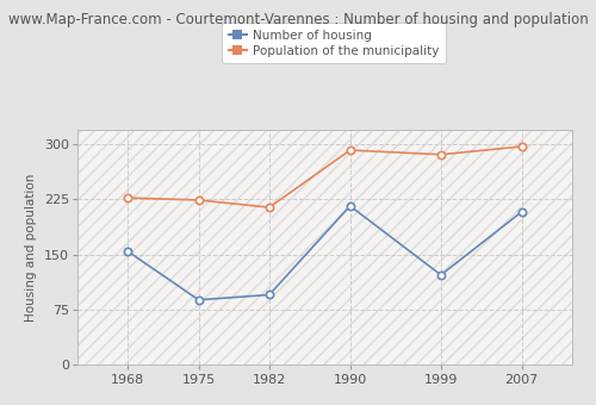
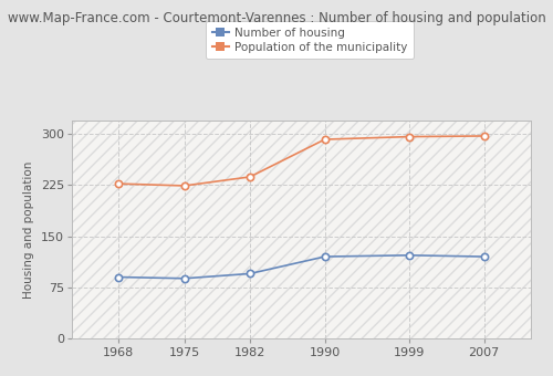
Number of housing/1968: 154 -> 90
Population of the municipality/1982: 214 -> 237
Number of housing/1990: 216 -> 120
Population of the municipality/1999: 286 -> 296
Number of housing/2007: 208 -> 120
